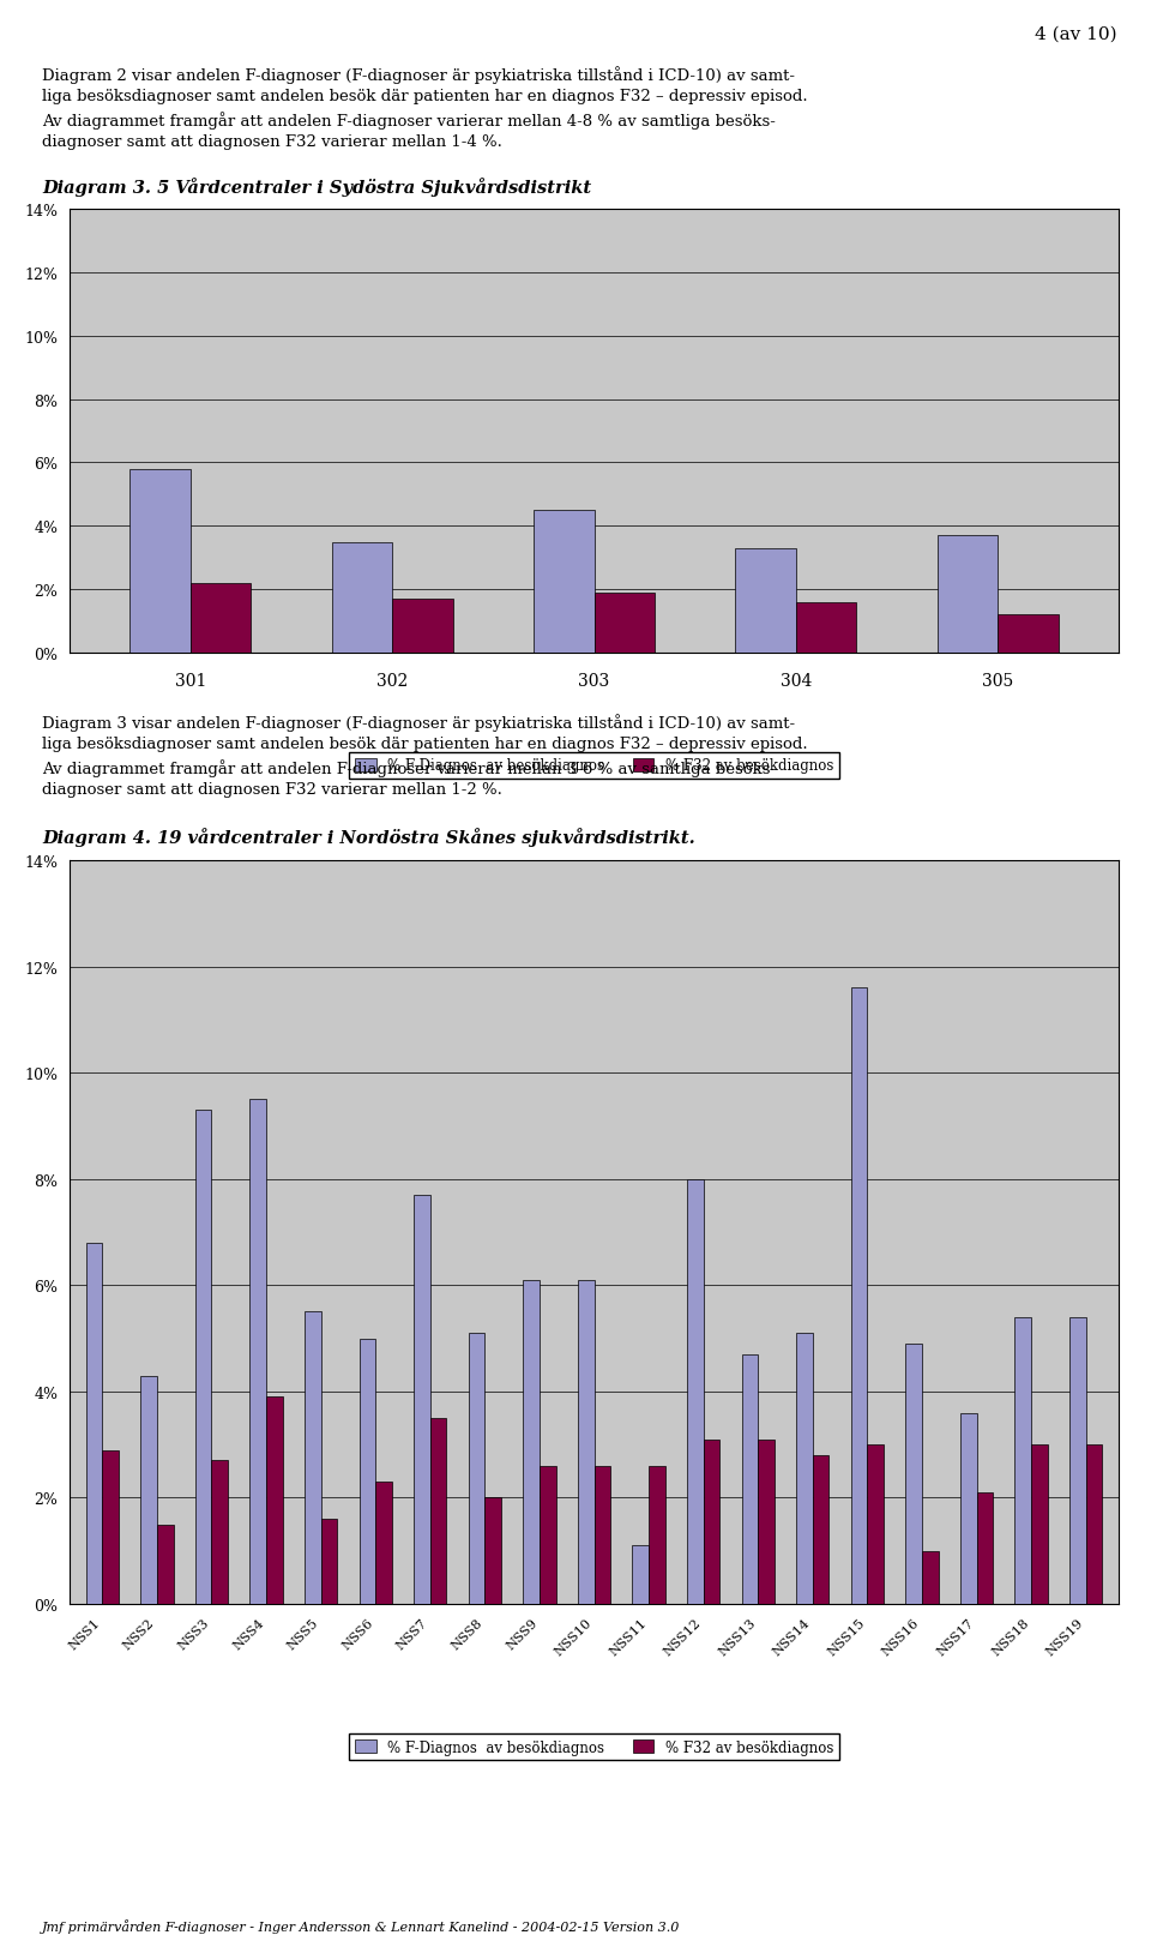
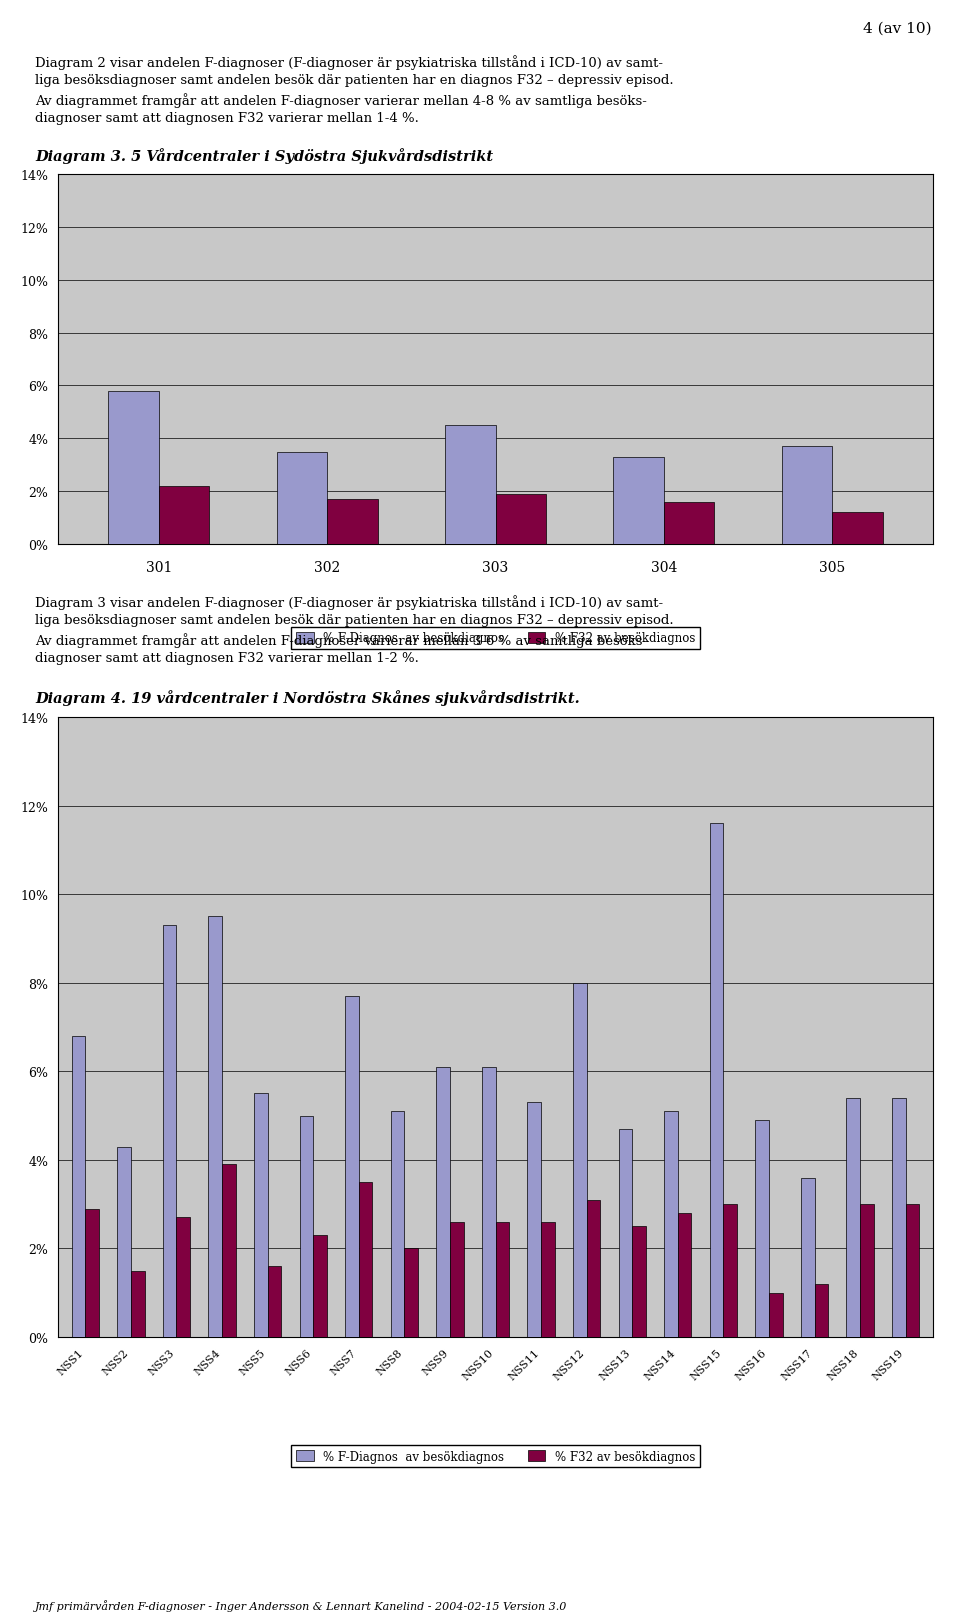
% F-Diagnos av besökdiagnos/NSS11: 1.1% -> 5.3%
% F32 av besökdiagnos/NSS13: 3.1% -> 2.5%
% F32 av besökdiagnos/NSS17: 2.1% -> 1.2%
